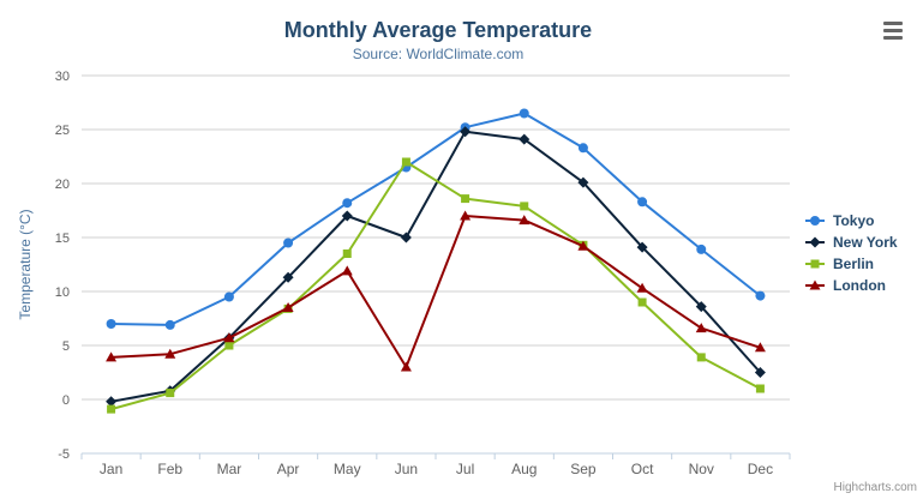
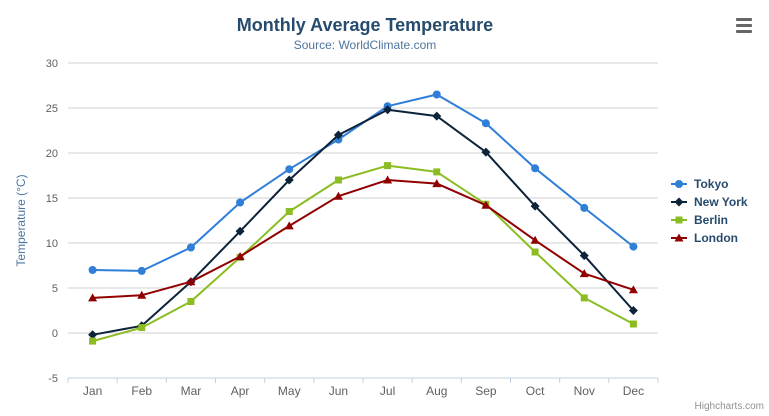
Berlin/Mar: 5 -> 4
New York/Jun: 15 -> 22
Berlin/Jun: 22 -> 17
London/Jun: 3 -> 15
